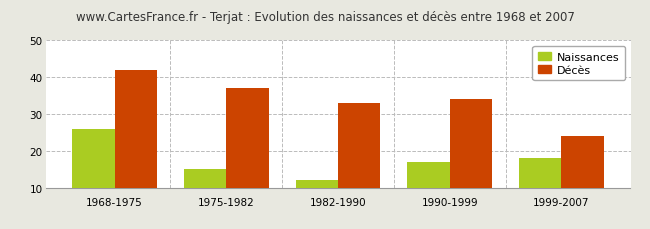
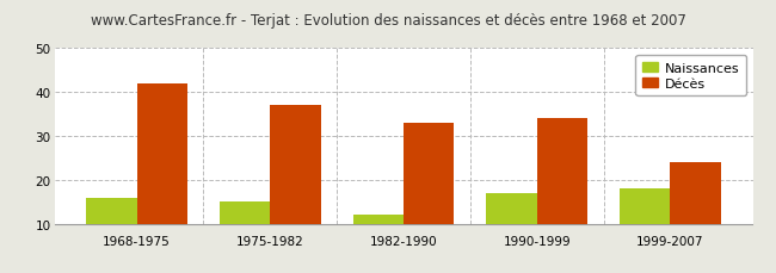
Naissances/1968-1975: 26 -> 16
